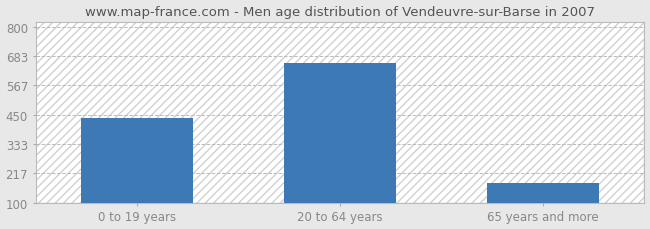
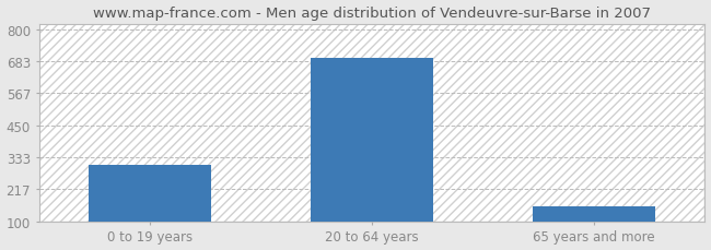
0 to 19 years: 435 -> 305
20 to 64 years: 655 -> 693
65 years and more: 180 -> 155
